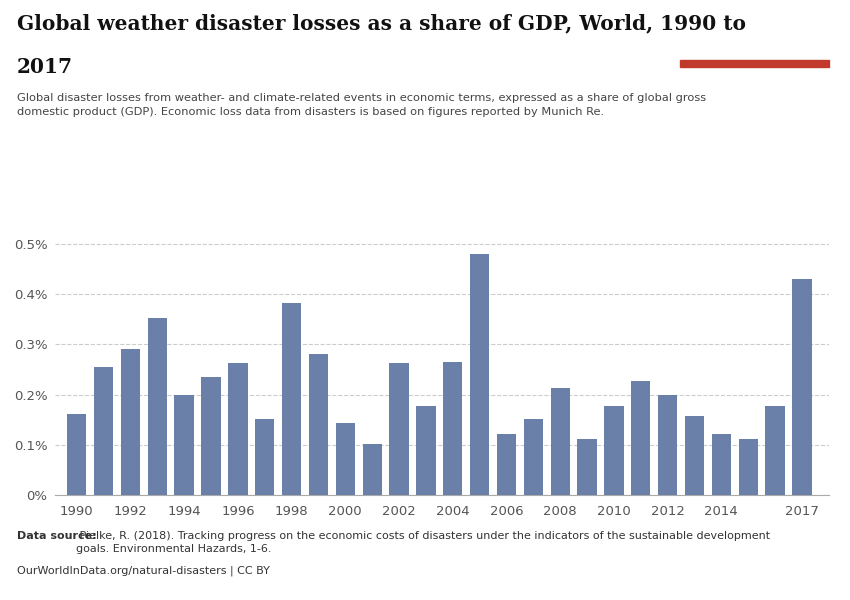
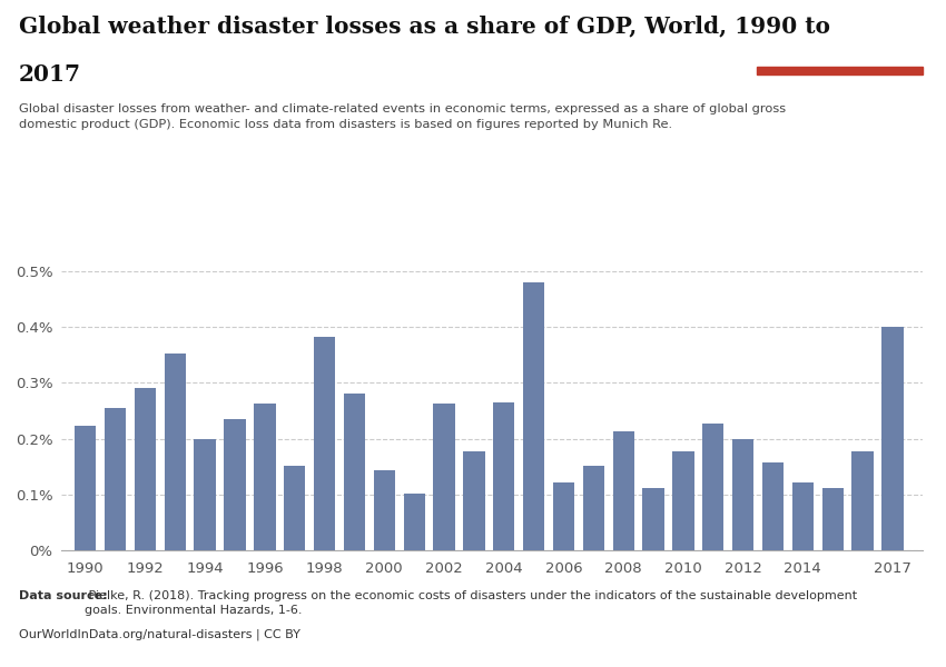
1990: 0.162% -> 0.224%
2017: 0.430% -> 0.400%
